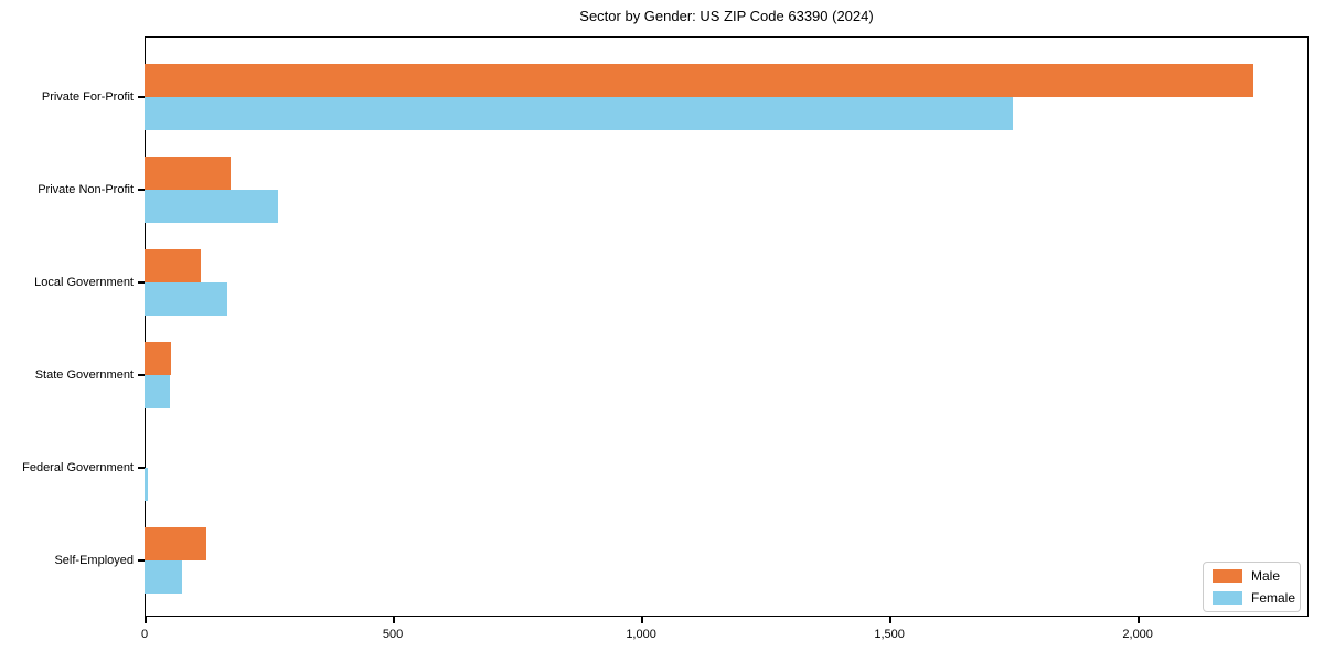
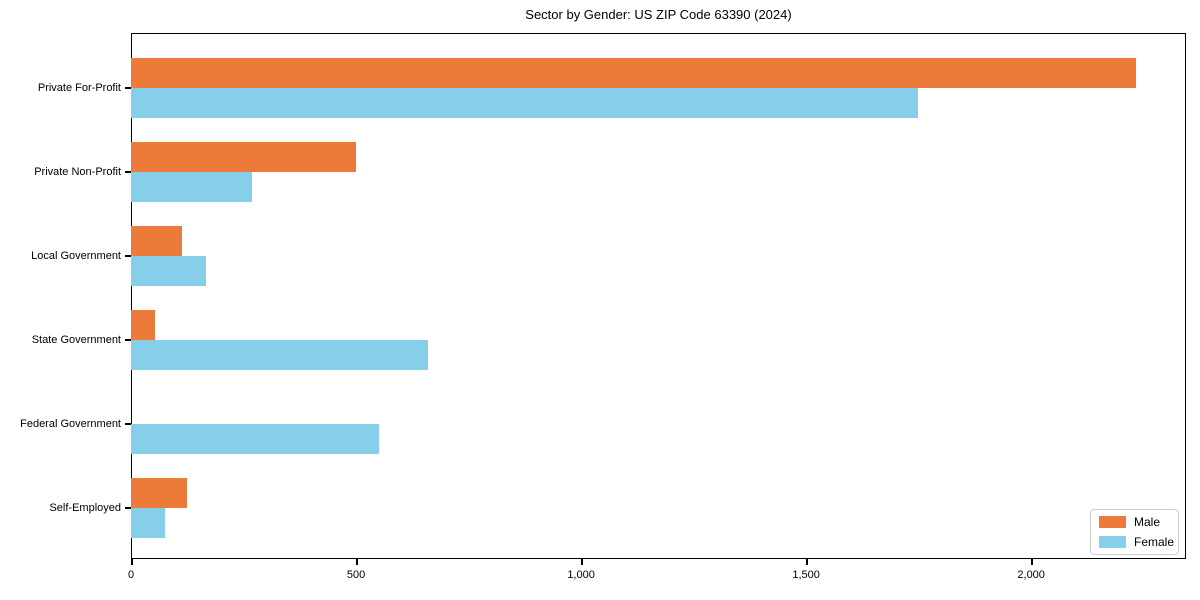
Male/Private Non-Profit: 170 -> 500
Female/State Government: 50 -> 660
Female/Federal Government: 10 -> 550
